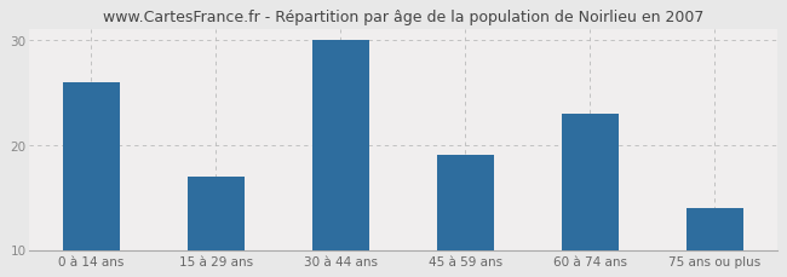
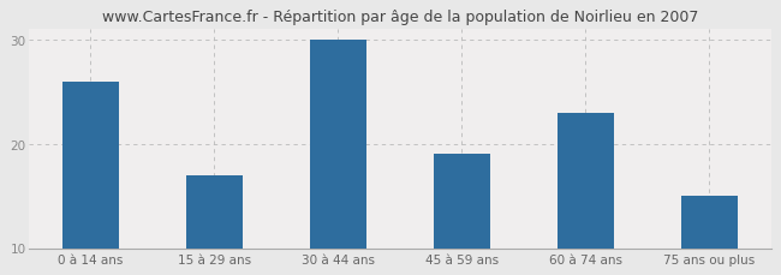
75 ans ou plus: 14 -> 15
